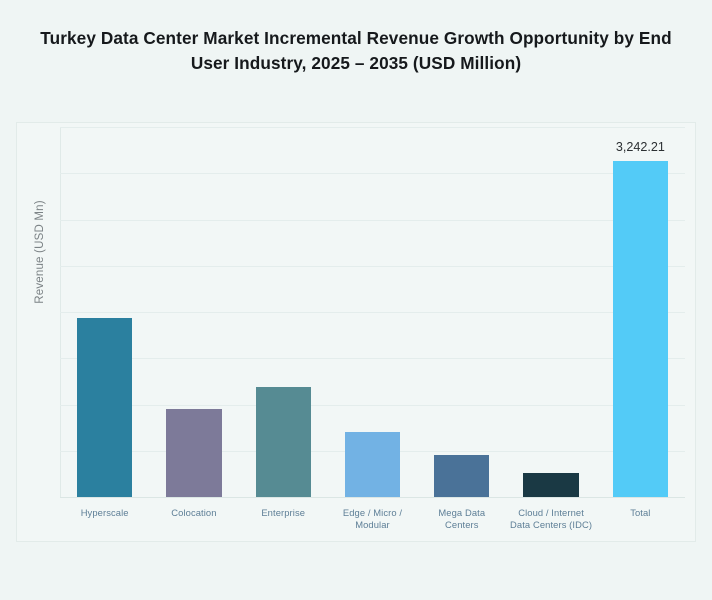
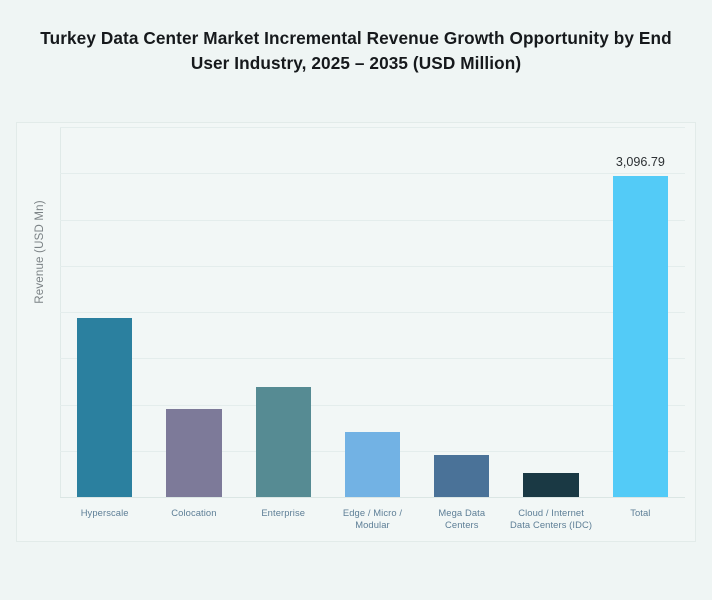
Total: 3,242.21 -> 3,096.79
